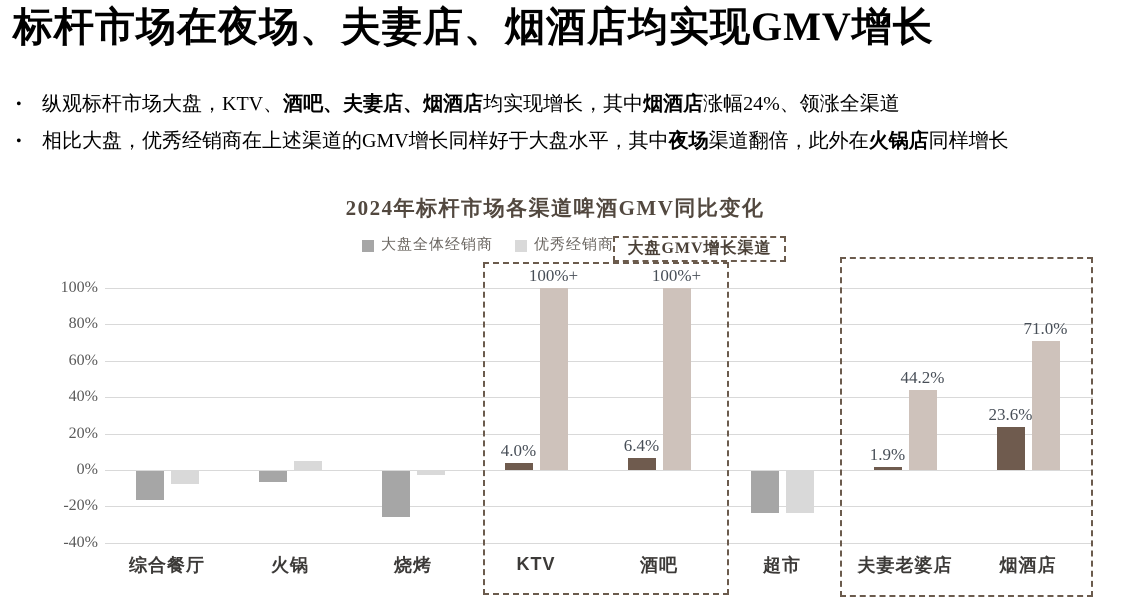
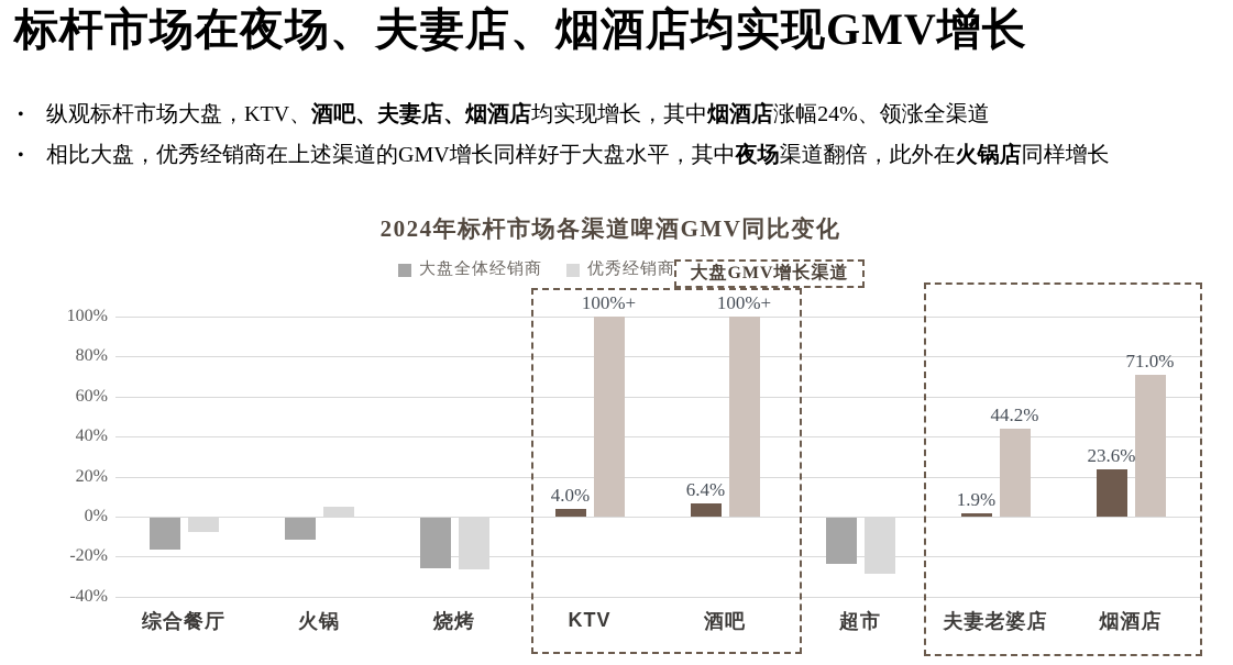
大盘全体经销商/火锅: -6% -> -11%
优秀经销商/烧烤: -2% -> -26%
优秀经销商/超市: -23% -> -28%
